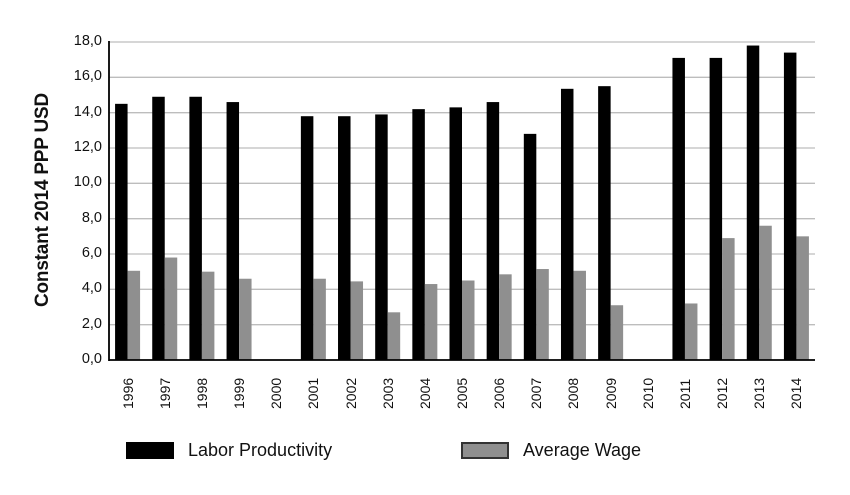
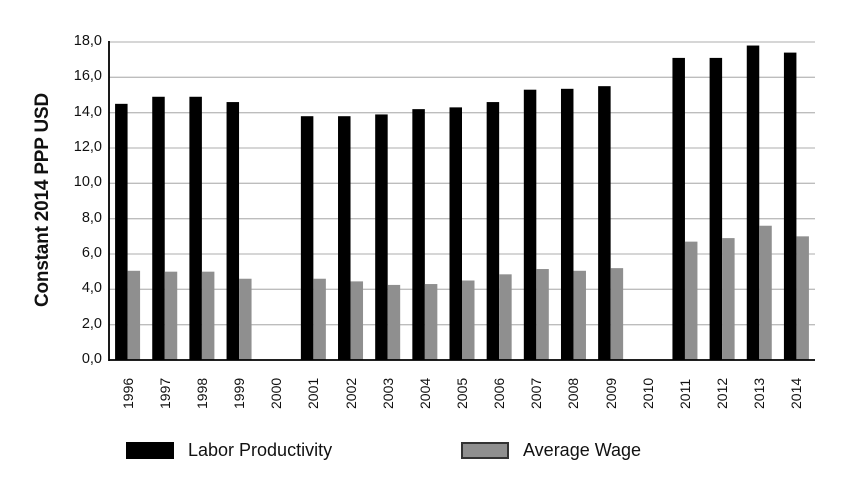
Average Wage/1997: 5,8 -> 5,0
Average Wage/2003: 2,7 -> 4,2
Labor Productivity/2007: 12,8 -> 15,3
Average Wage/2009: 3,1 -> 5,2
Average Wage/2011: 3,2 -> 6,7
